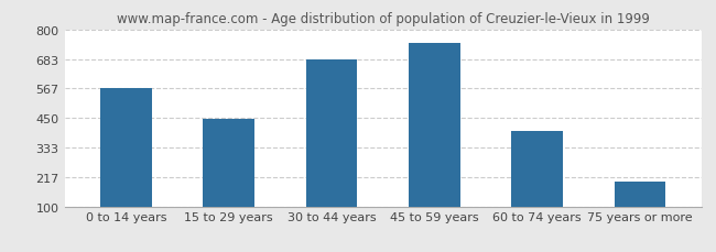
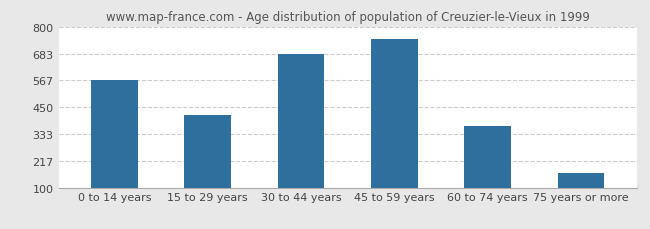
15 to 29 years: 445 -> 415
60 to 74 years: 400 -> 370
75 years or more: 200 -> 165
